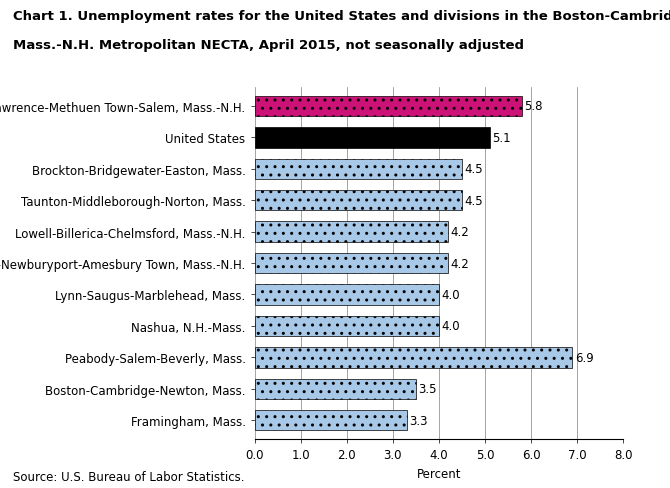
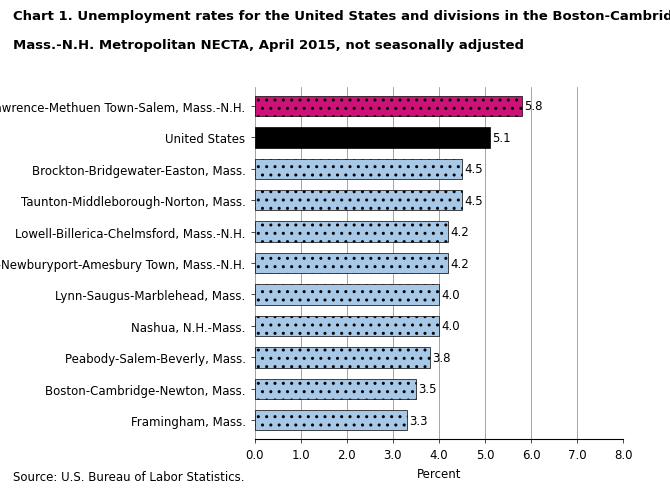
Peabody-Salem-Beverly, Mass.: 6.9 -> 3.8
